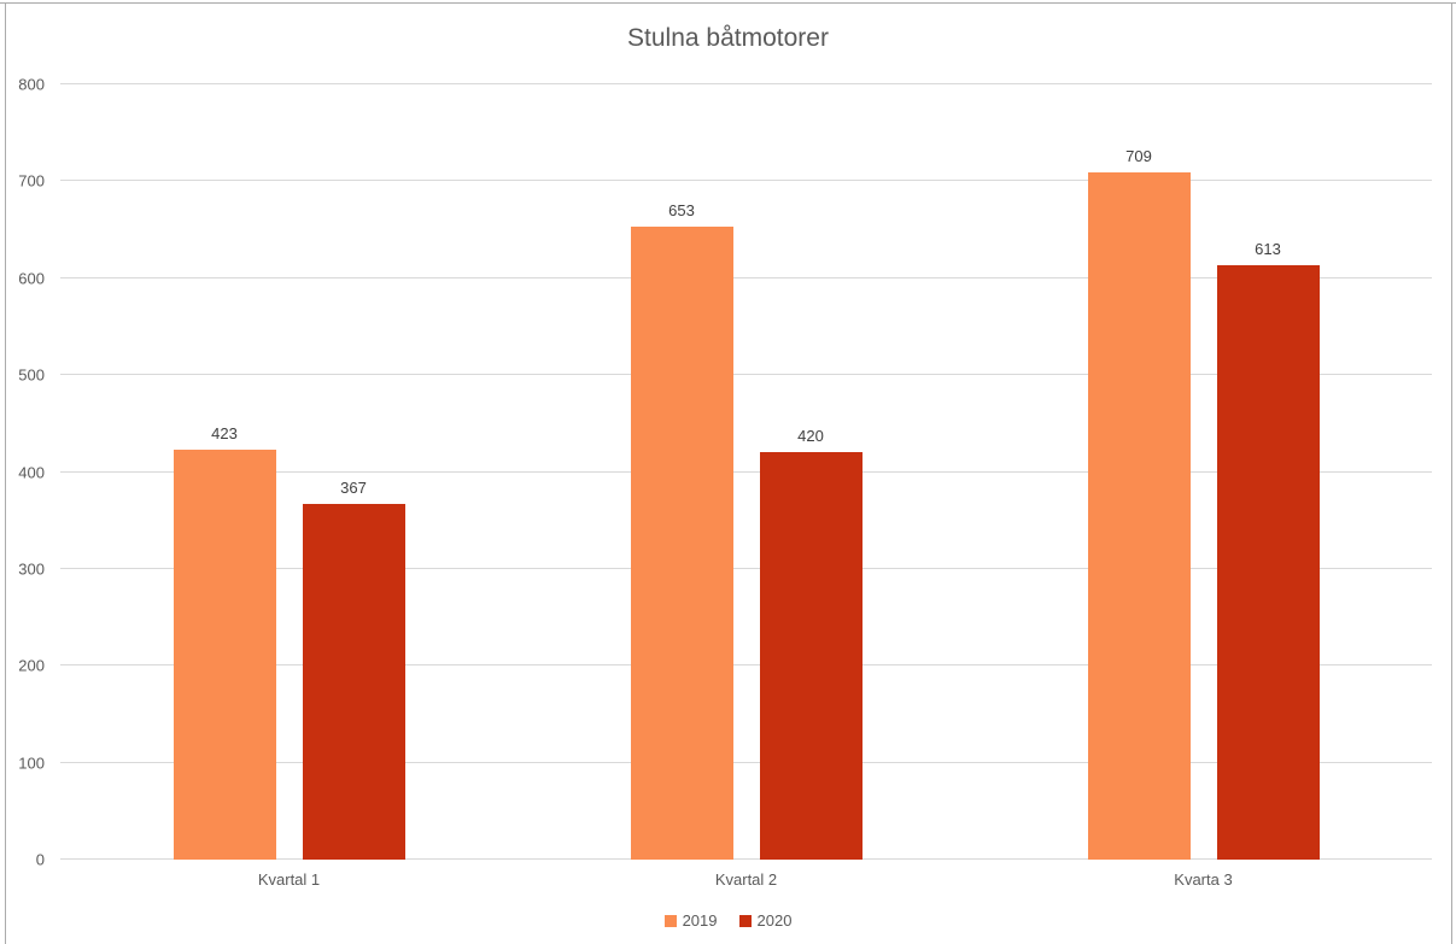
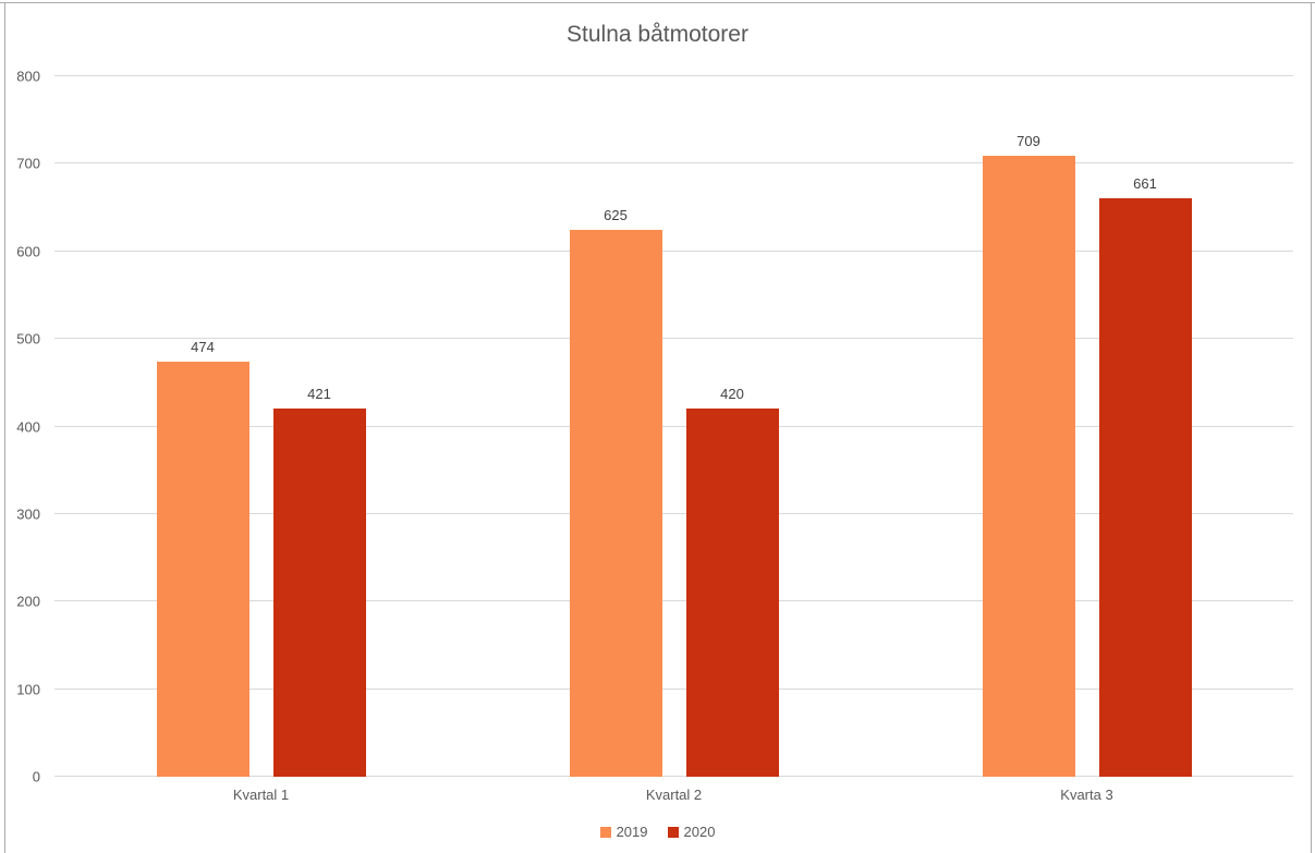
2019/Kvartal 1: 423 -> 474
2020/Kvartal 1: 367 -> 421
2019/Kvartal 2: 653 -> 625
2020/Kvarta 3: 613 -> 661
